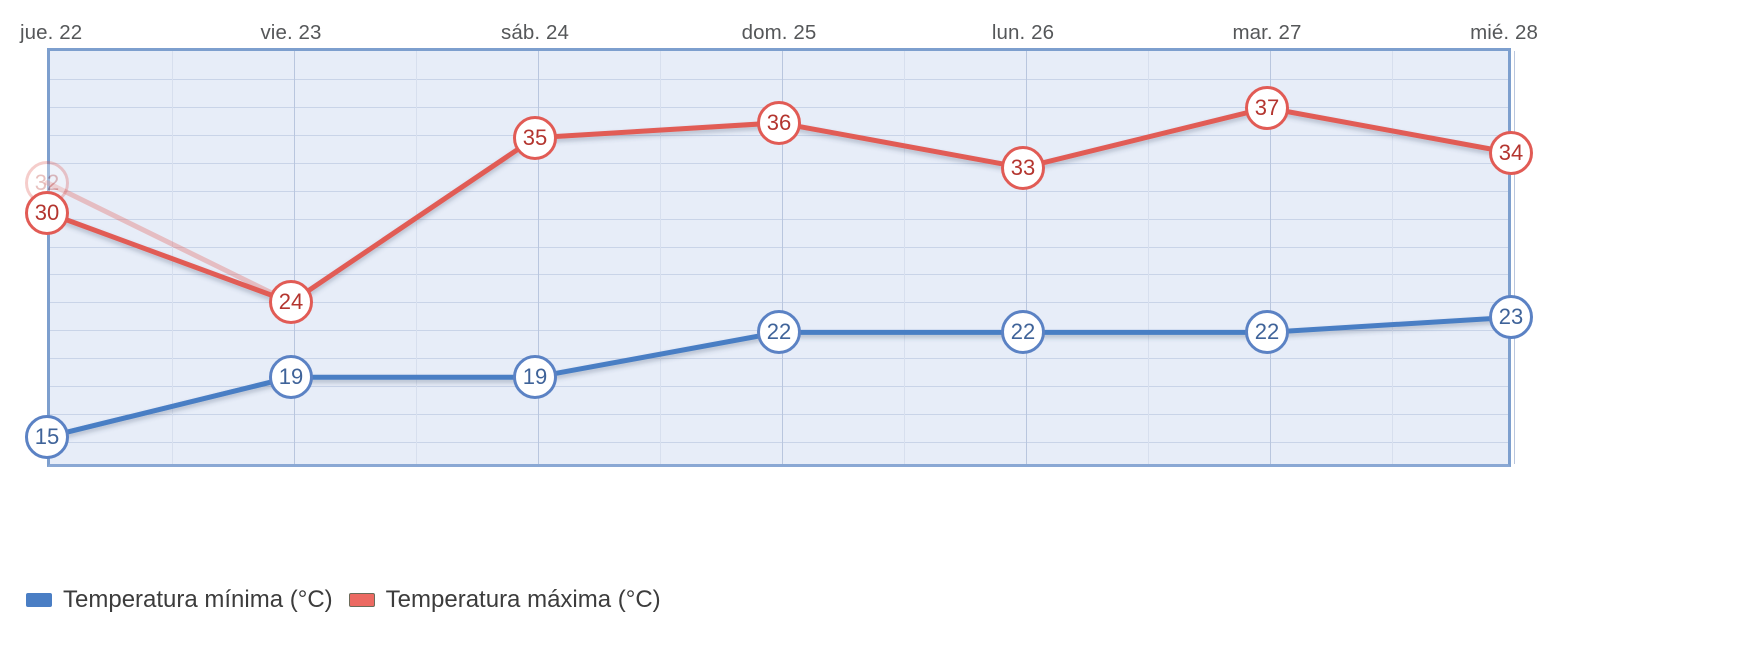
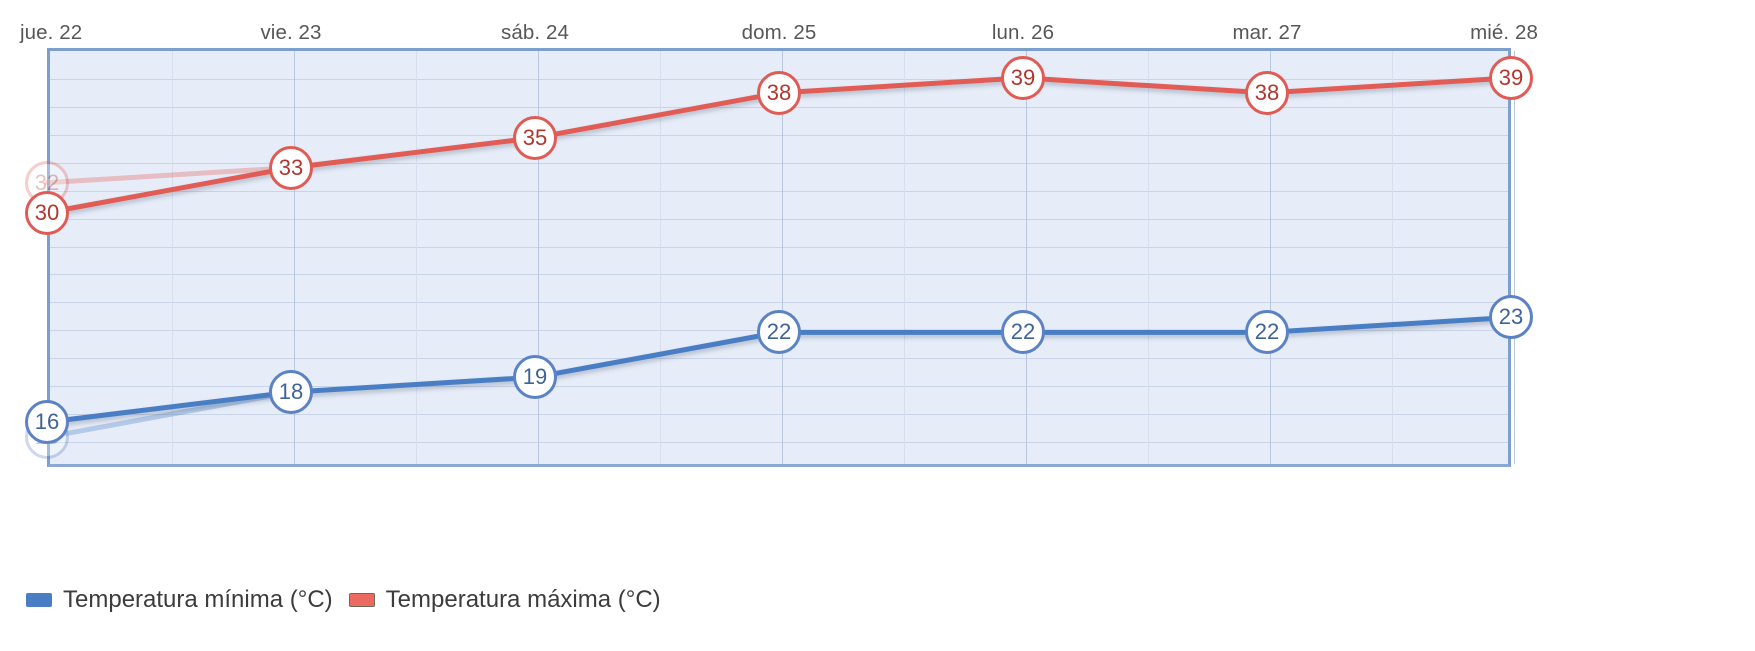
Temperatura mínima (°C)/jue. 22: 15 -> 16
Temperatura mínima (°C)/vie. 23: 19 -> 18
Temperatura máxima (°C)/vie. 23: 24 -> 33
Temperatura máxima (°C)/dom. 25: 36 -> 38
Temperatura máxima (°C)/lun. 26: 33 -> 39
Temperatura máxima (°C)/mar. 27: 37 -> 38
Temperatura máxima (°C)/mié. 28: 34 -> 39
